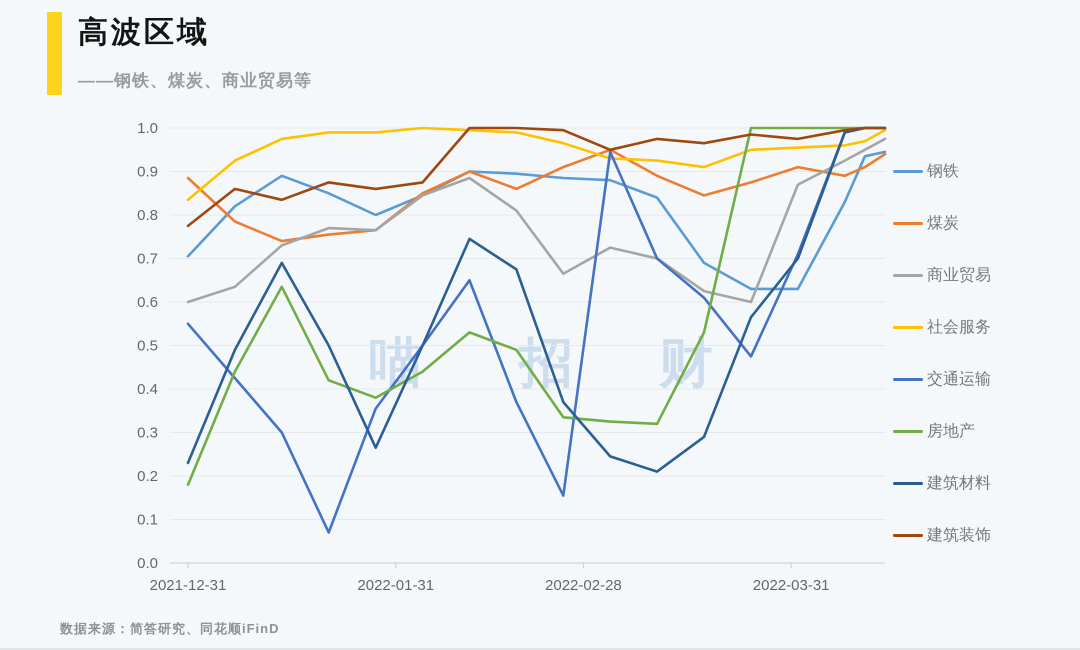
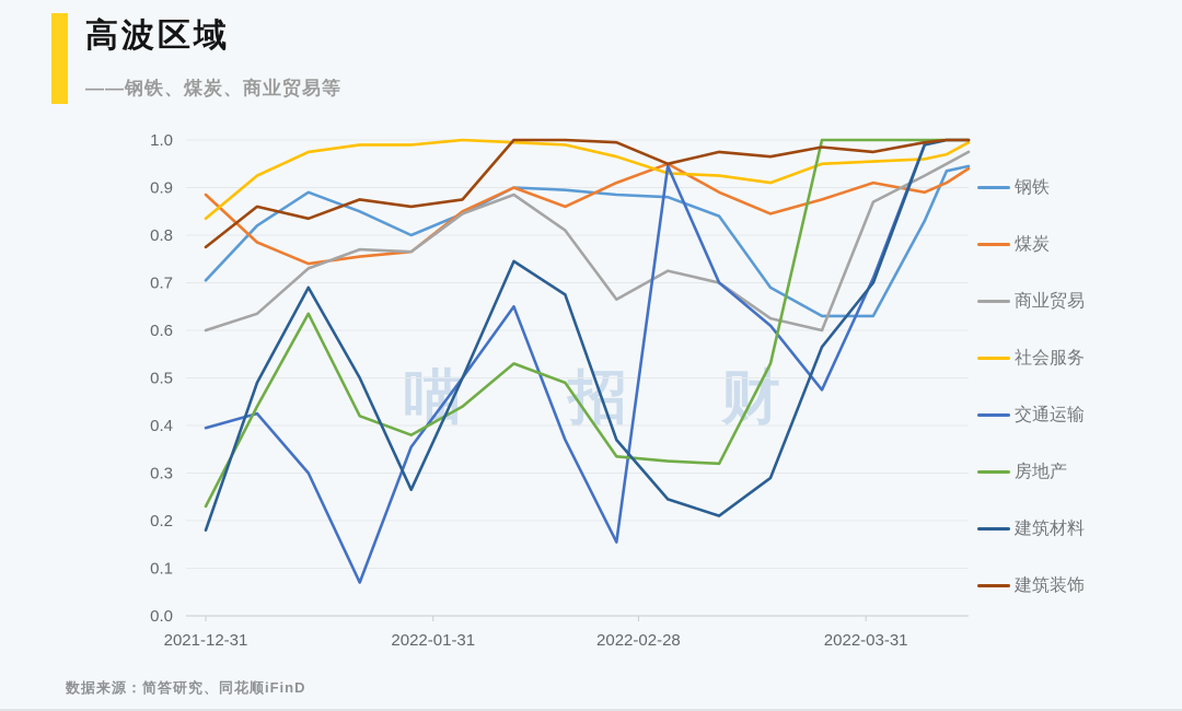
交通运输/2021-12-31: 0.55 -> 0.40
房地产/2021-12-31: 0.18 -> 0.23
建筑材料/2021-12-31: 0.23 -> 0.18
